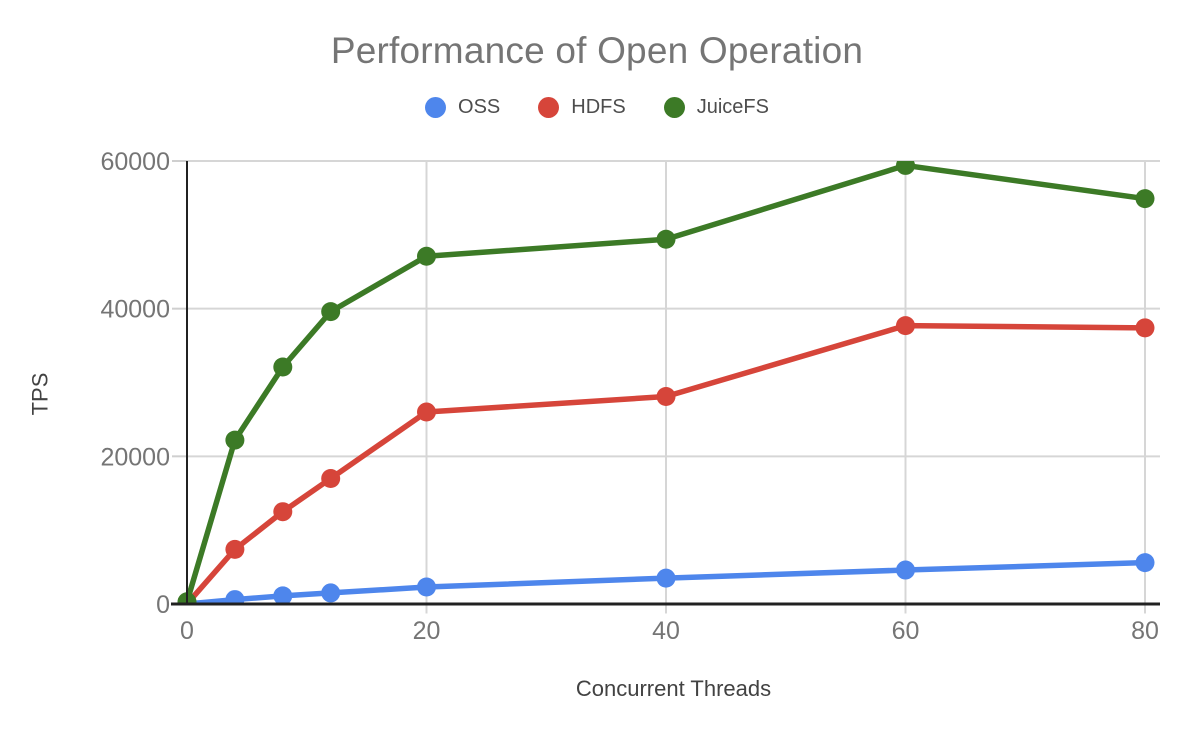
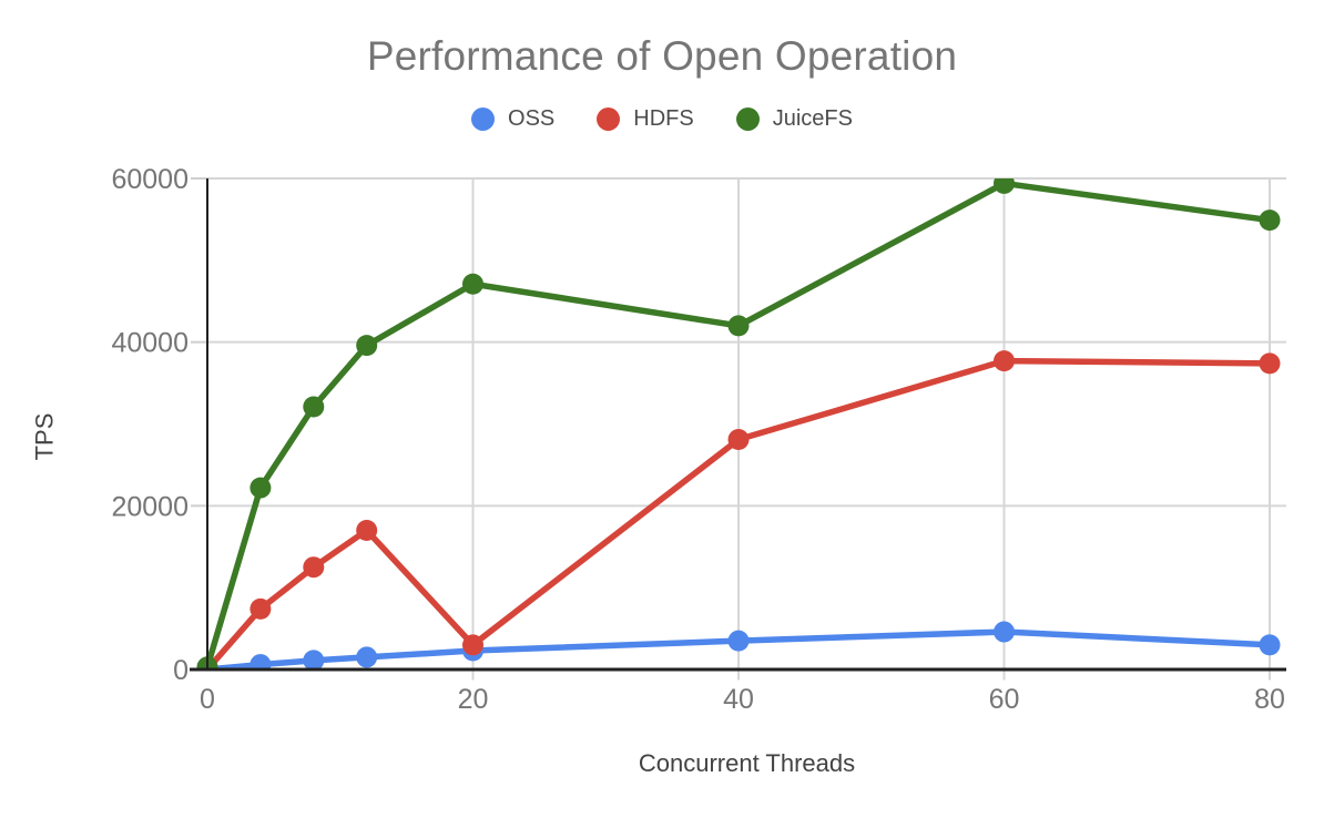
HDFS/20: 26000 -> 3000
JuiceFS/40: 49000 -> 42000
OSS/80: 6000 -> 3000
